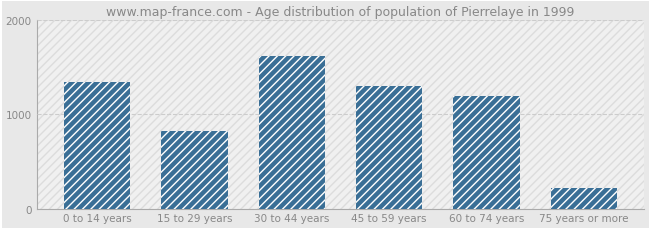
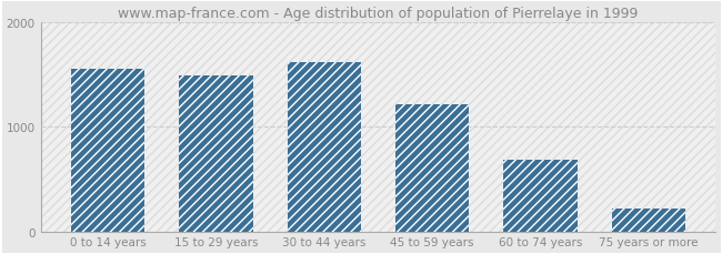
0 to 14 years: 1340 -> 1550
15 to 29 years: 820 -> 1500
45 to 59 years: 1300 -> 1220
60 to 74 years: 1200 -> 680
